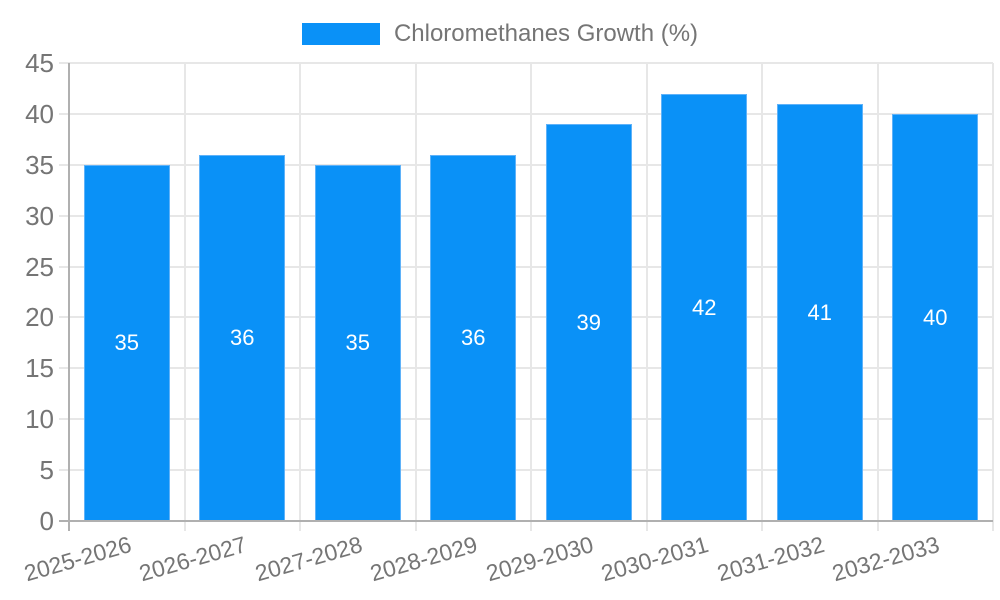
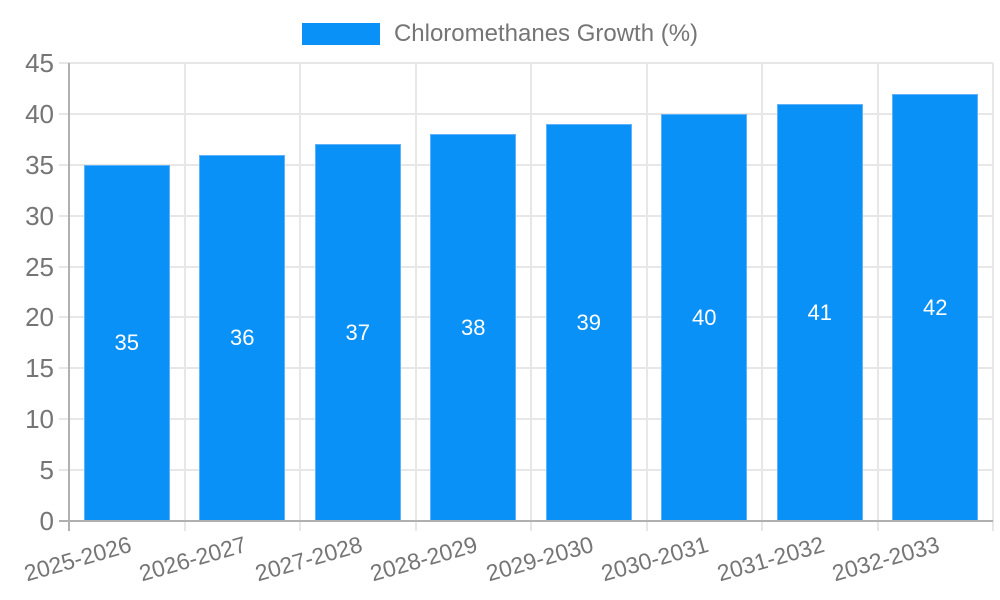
2027-2028: 35 -> 37
2028-2029: 36 -> 38
2030-2031: 42 -> 40
2032-2033: 40 -> 42
